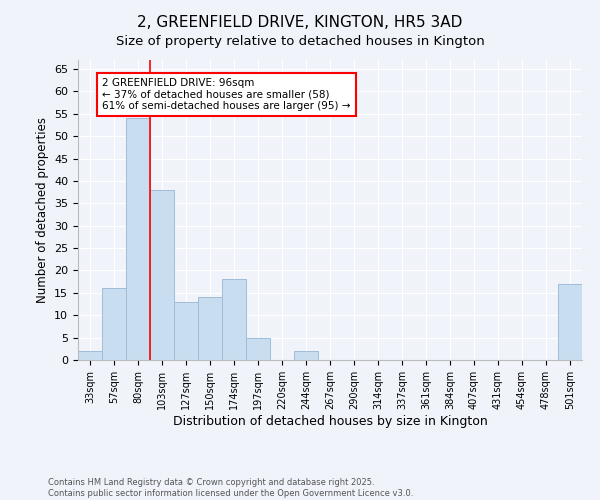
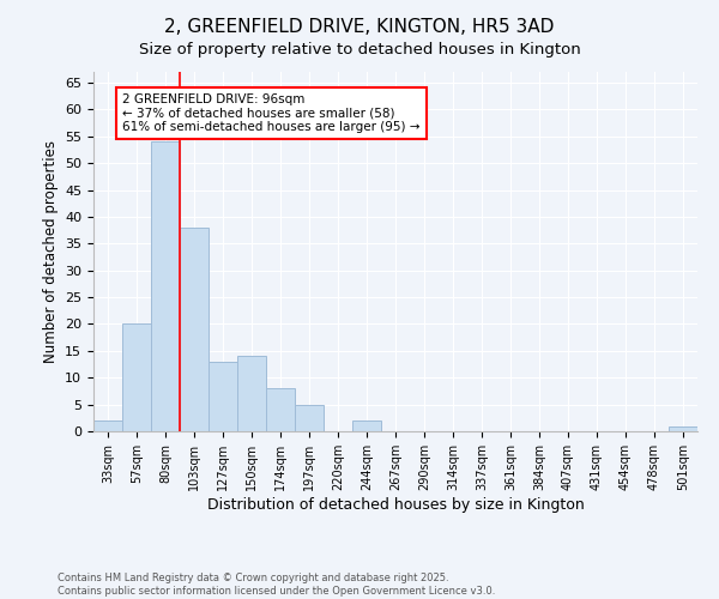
57sqm: 16 -> 20
174sqm: 18 -> 8
501sqm: 17 -> 1
